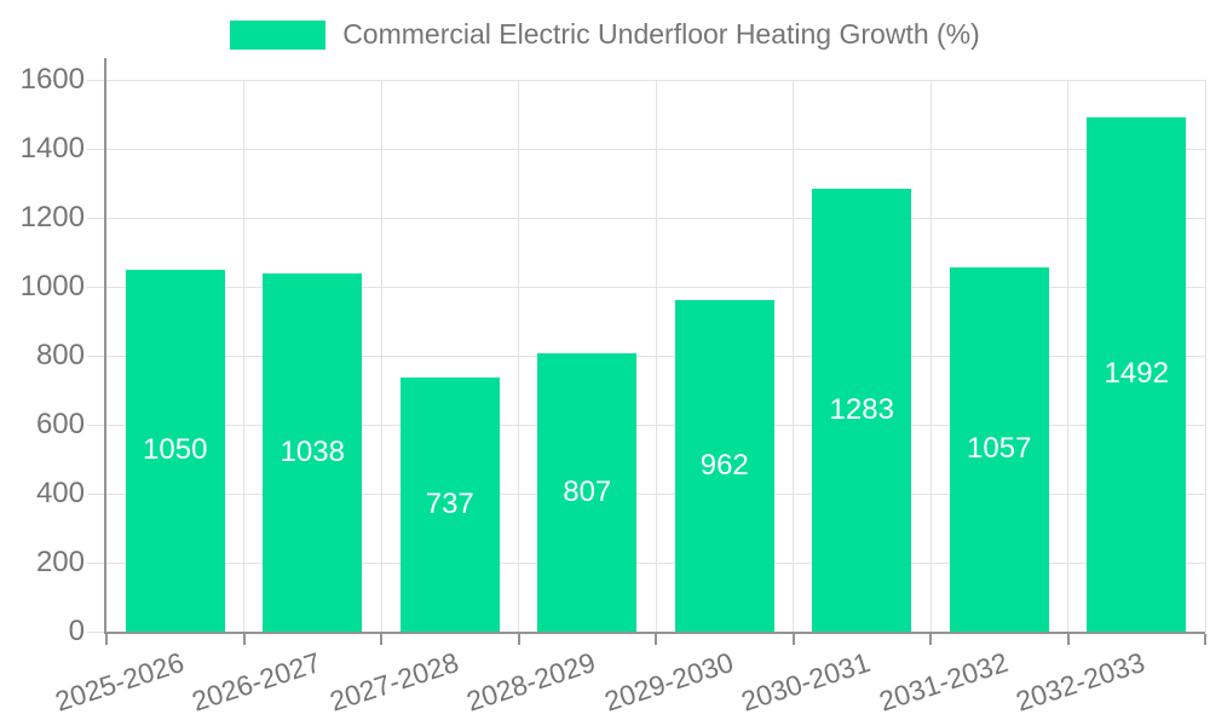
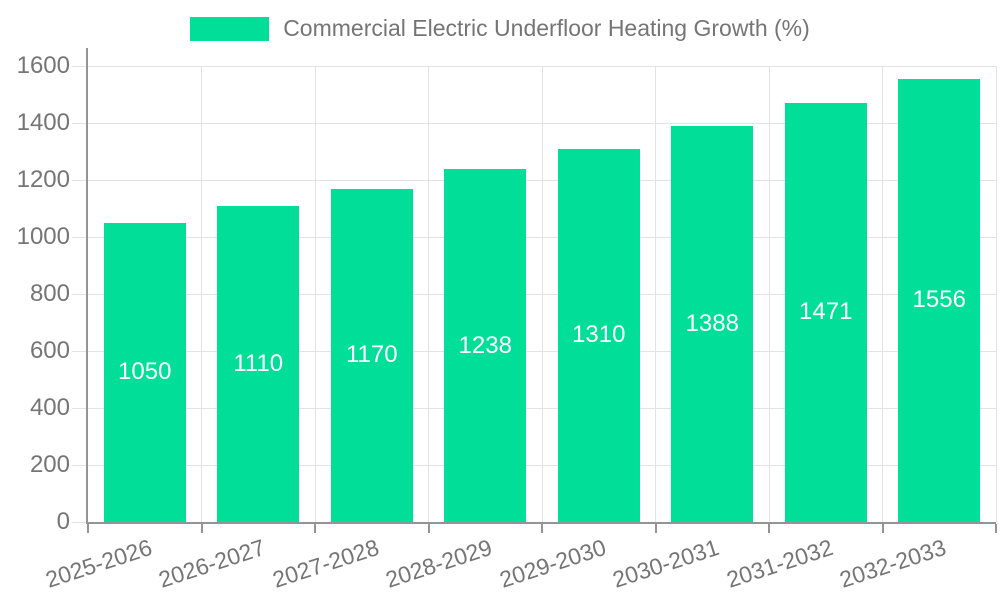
2026-2027: 1038 -> 1110
2027-2028: 737 -> 1170
2028-2029: 807 -> 1238
2029-2030: 962 -> 1310
2030-2031: 1283 -> 1388
2031-2032: 1057 -> 1471
2032-2033: 1492 -> 1556
